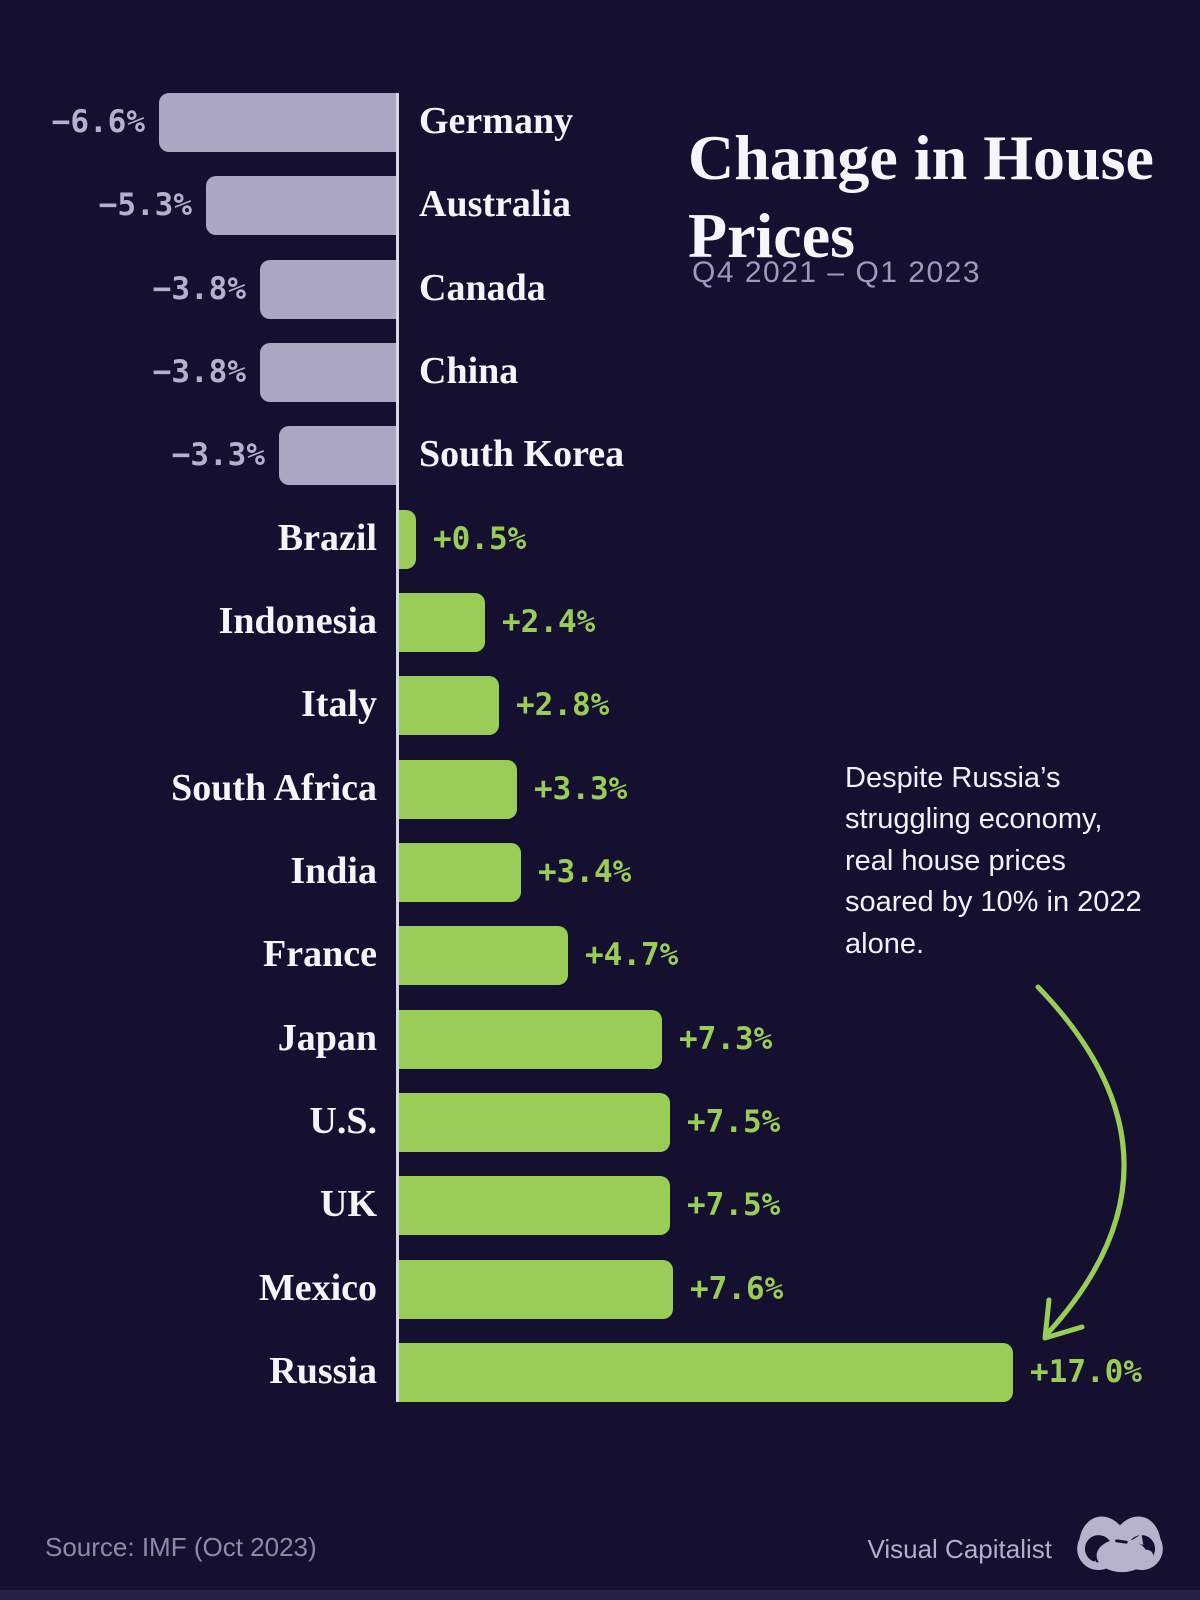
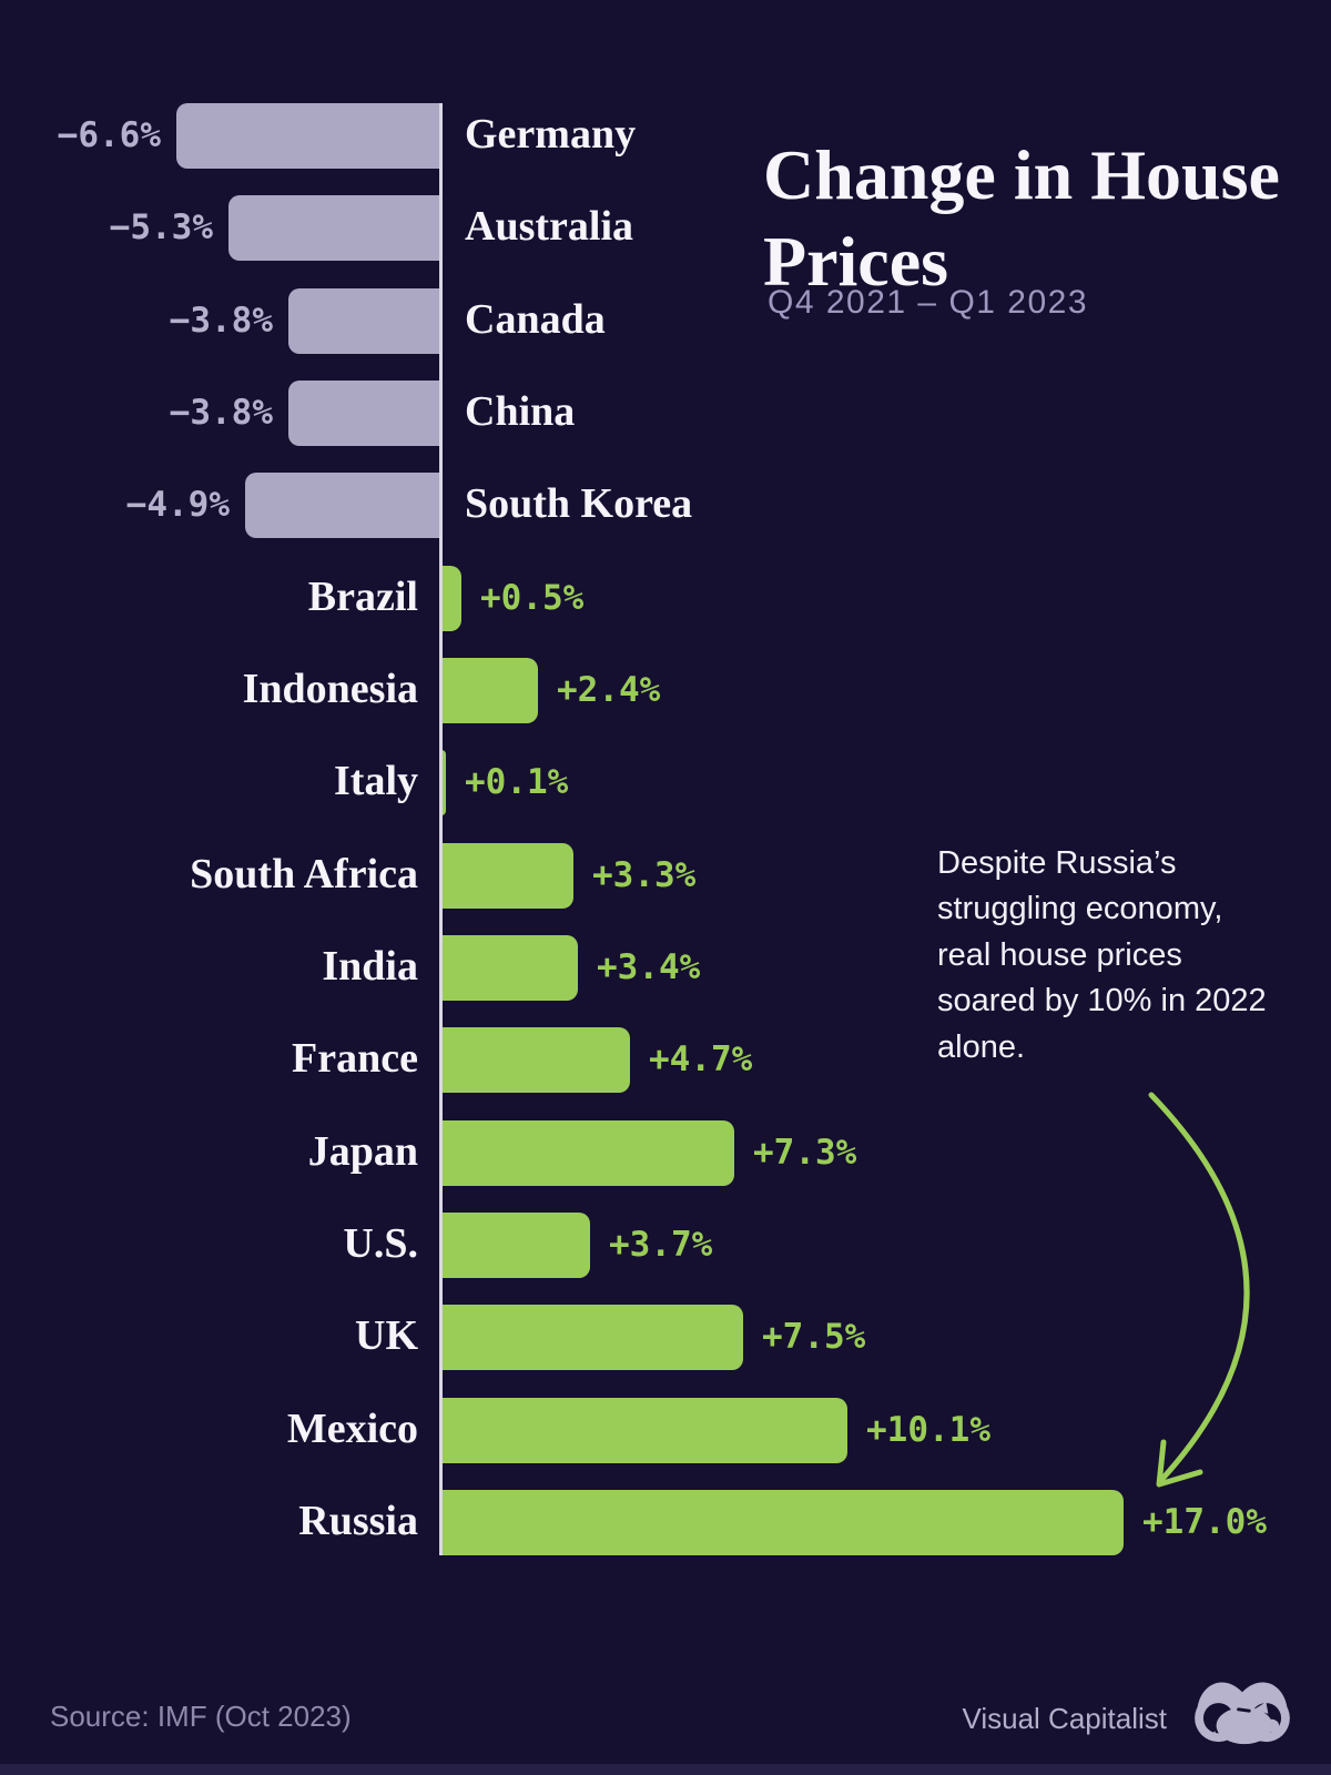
South Korea: −3.3% -> −4.9%
Italy: +2.8% -> +0.1%
U.S.: +7.5% -> +3.7%
Mexico: +7.6% -> +10.1%
